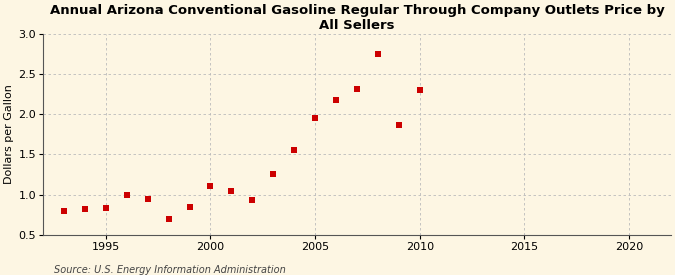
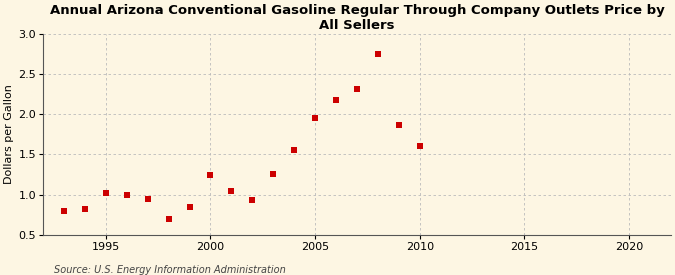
1995: 0.83 -> 1.02
2000: 1.11 -> 1.24
2010: 2.30 -> 1.60
